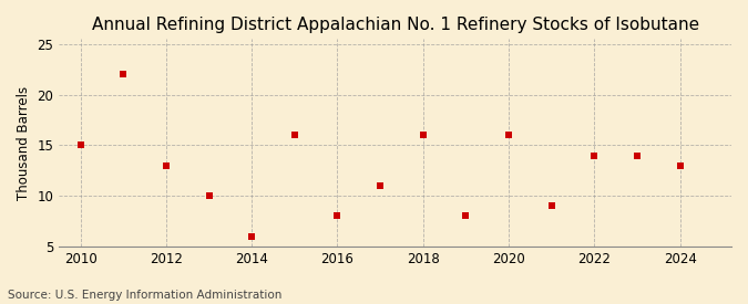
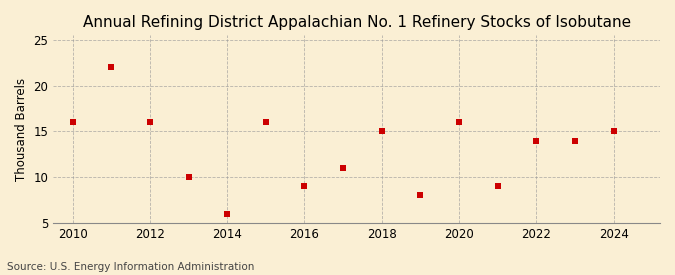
2010: 15 -> 16
2012: 13 -> 16
2016: 8 -> 9
2018: 16 -> 15
2024: 13 -> 15
